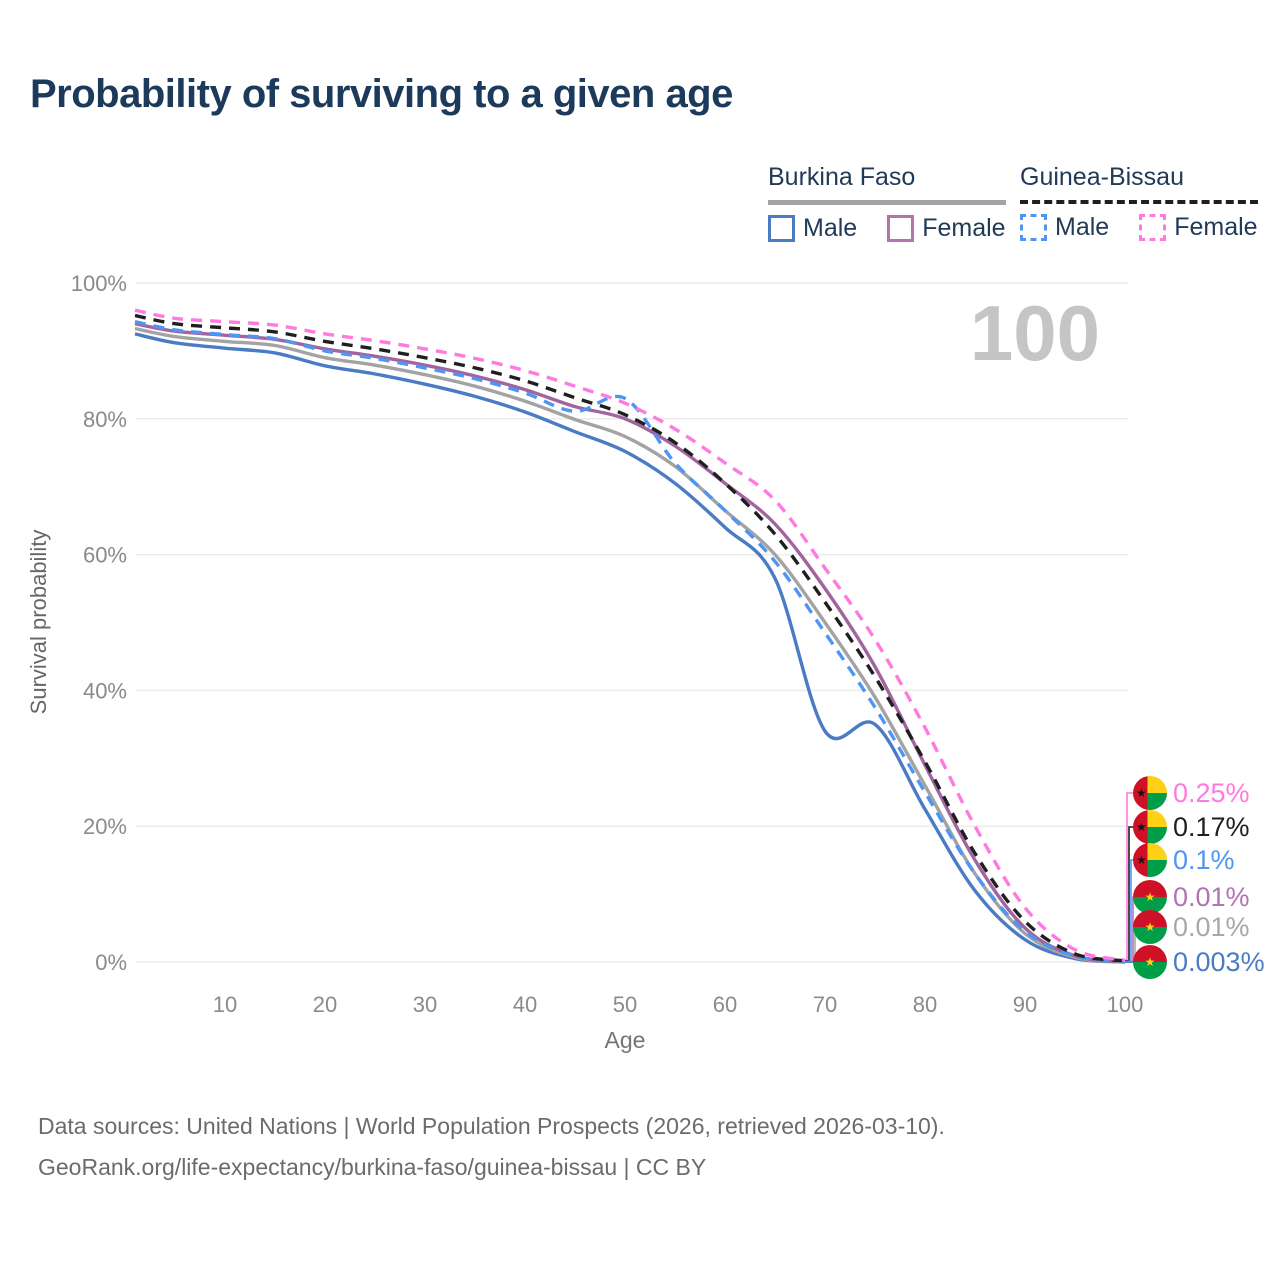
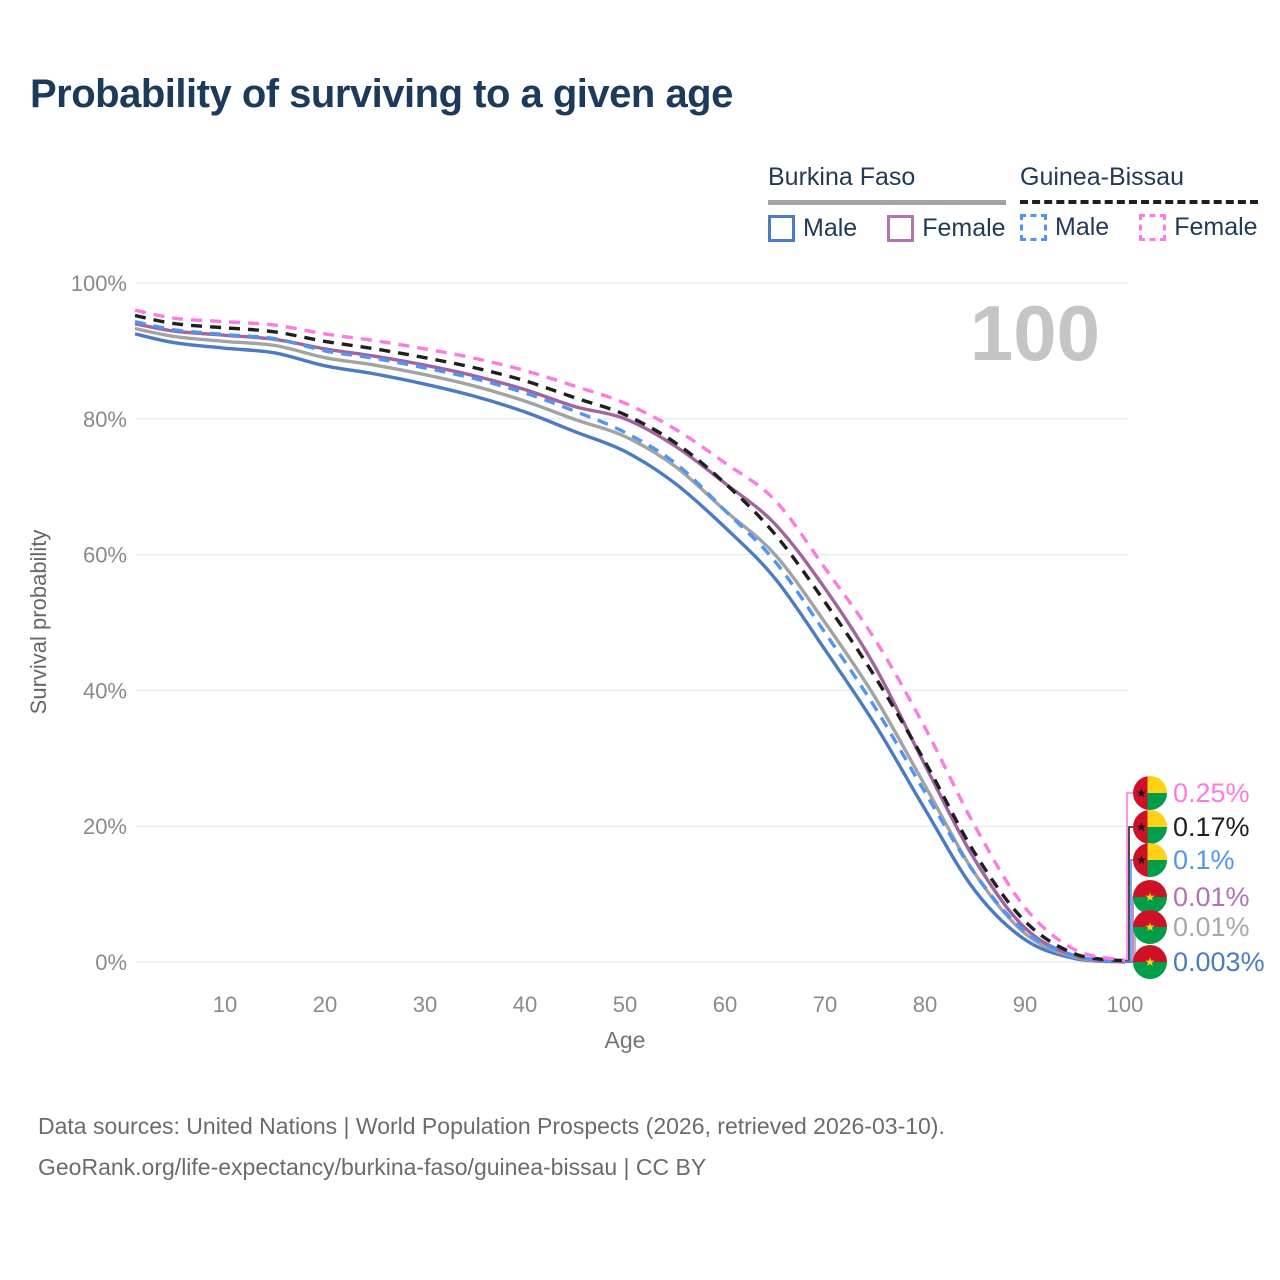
Guinea-Bissau Male/50: 83% -> 78%
Burkina Faso Male/70: 34% -> 46%
